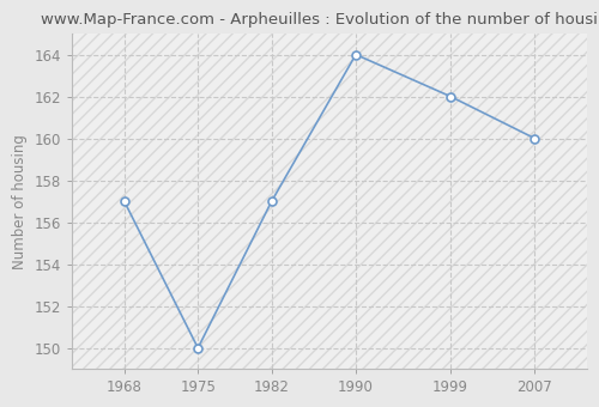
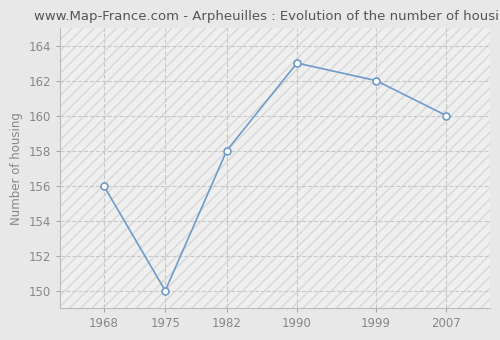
1968: 157 -> 156
1982: 157 -> 158
1990: 164 -> 163
